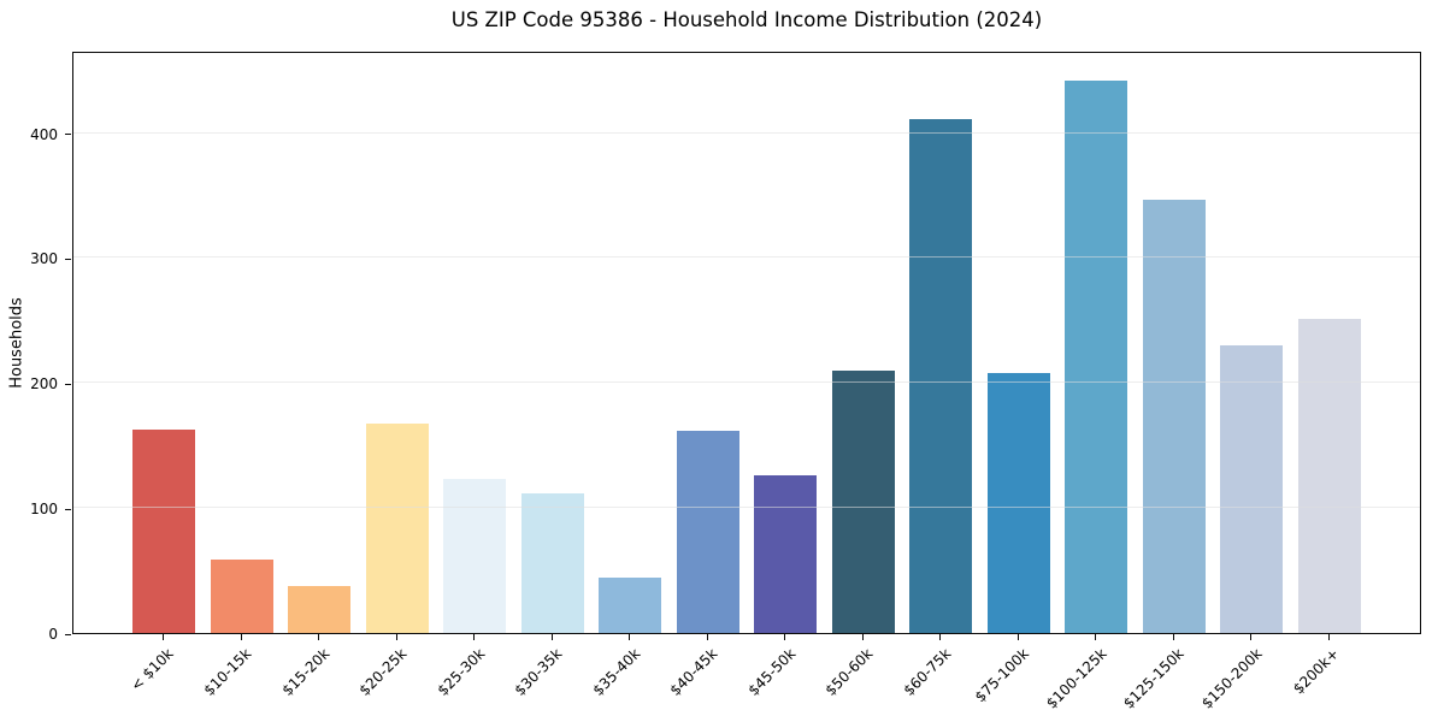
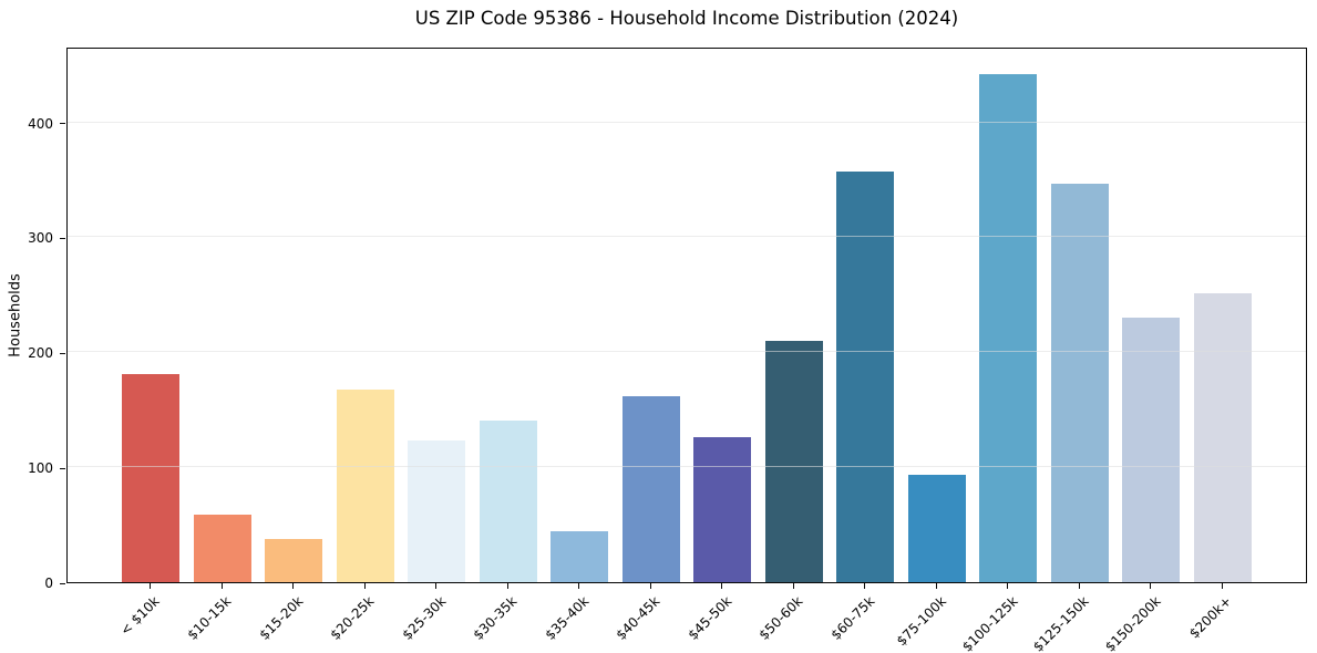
< $10k: 163 -> 181
$30-35k: 112 -> 141
$60-75k: 411 -> 357
$75-100k: 208 -> 93
